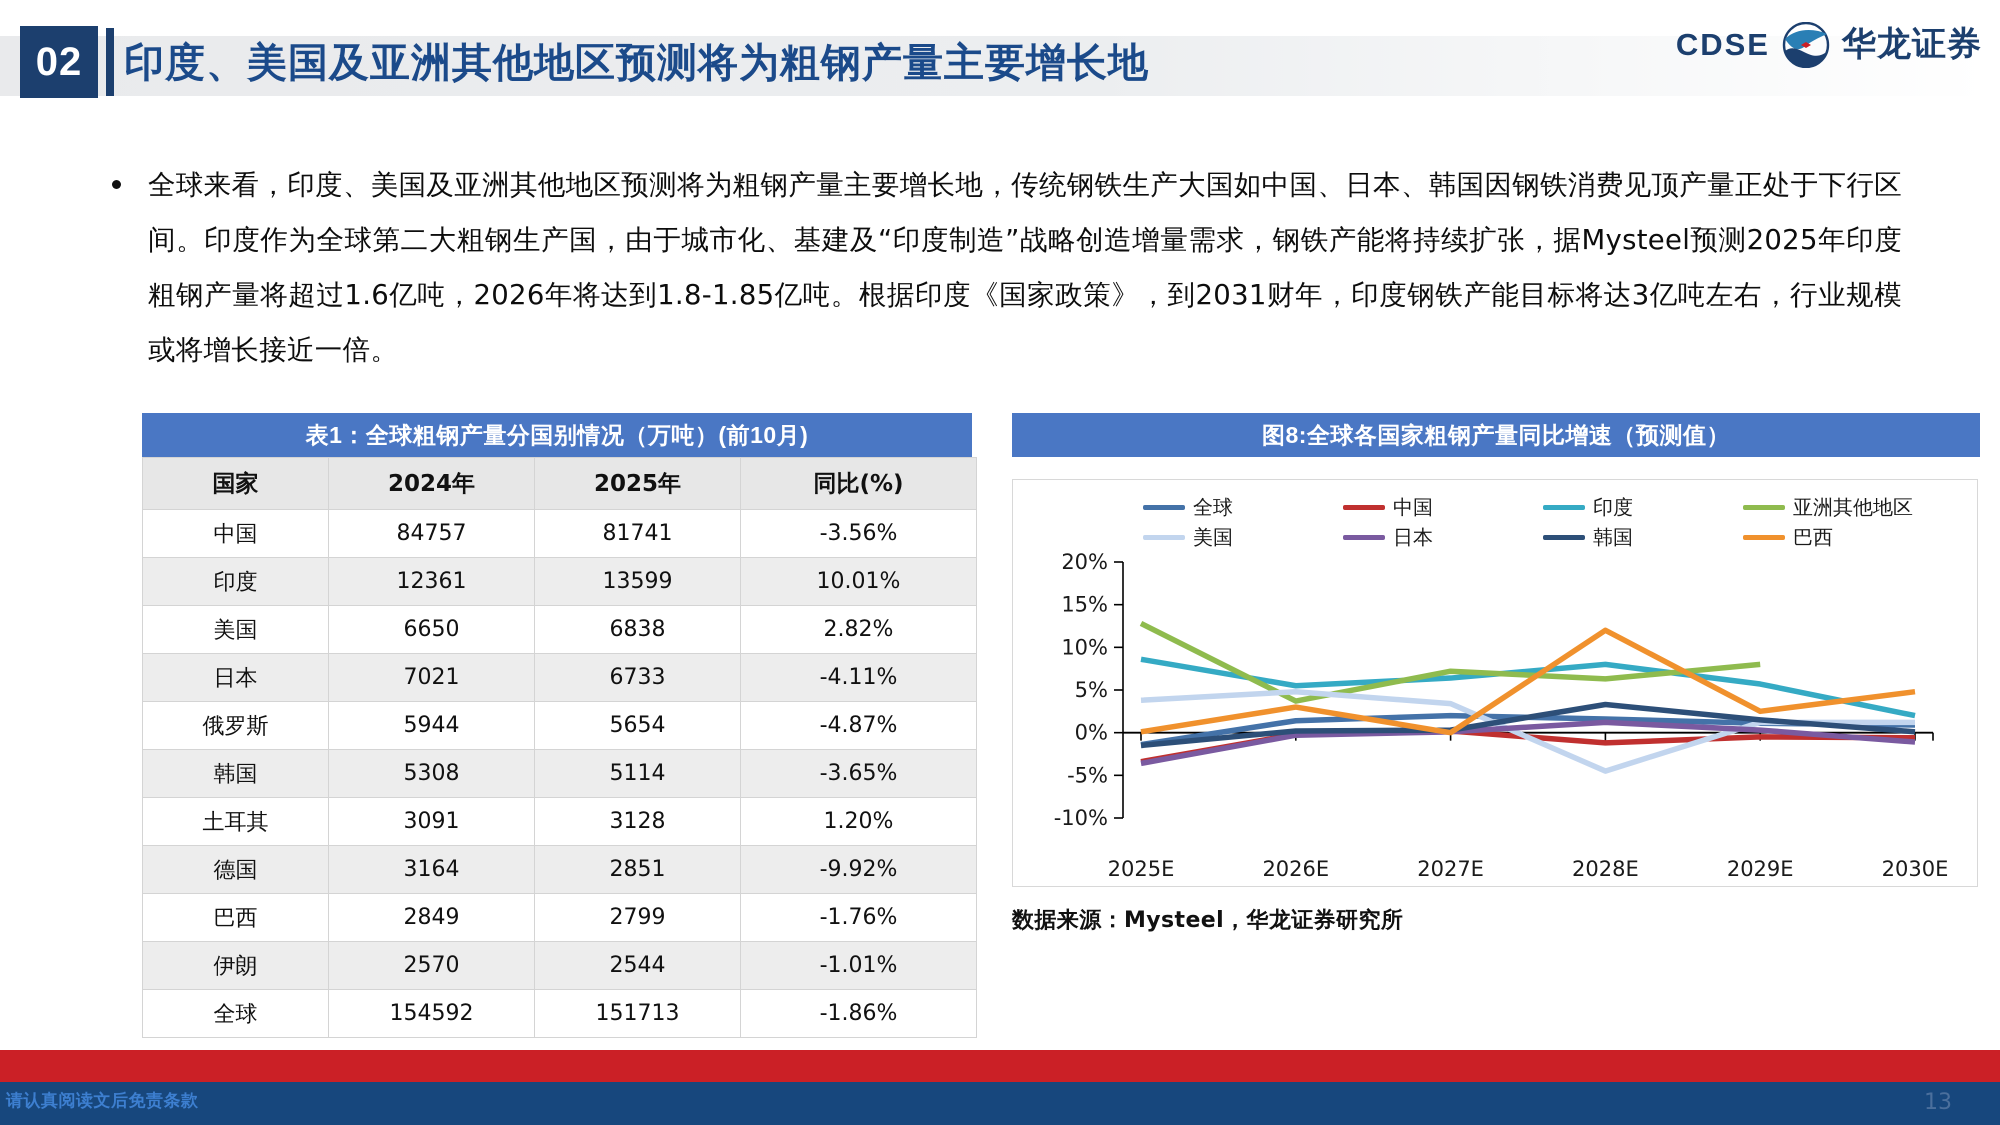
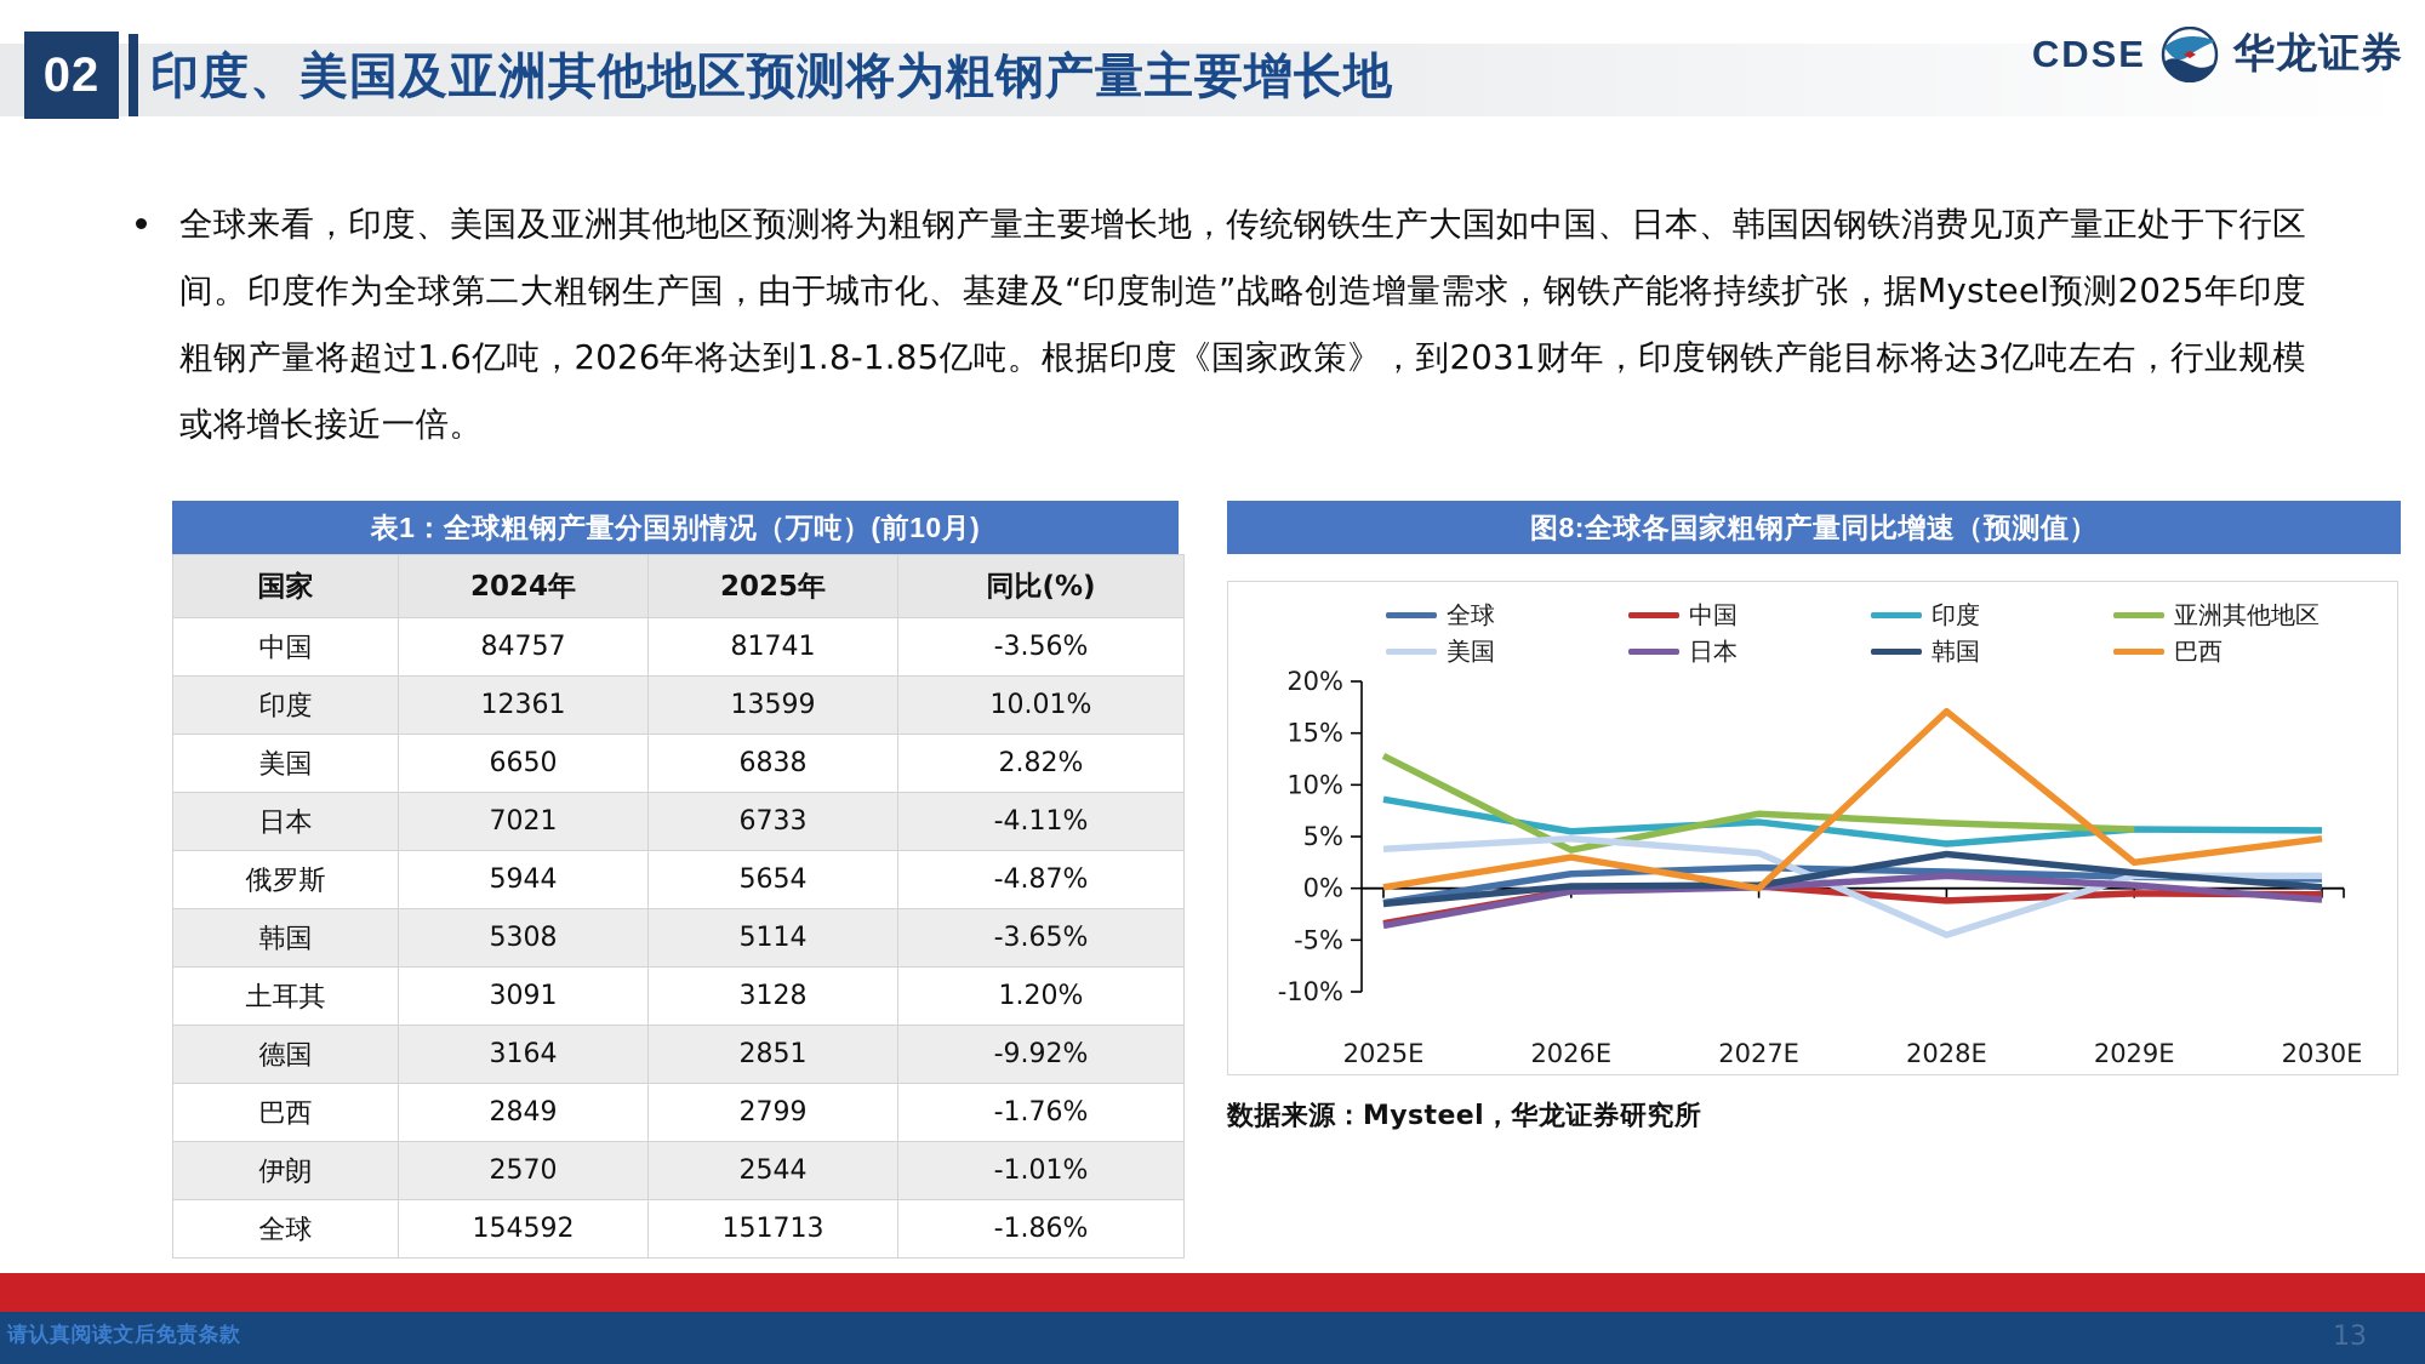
印度/2028E: 8% -> 4%
巴西/2028E: 12% -> 17%
亚洲其他地区/2029E: 8% -> 6%
印度/2030E: 2% -> 6%
